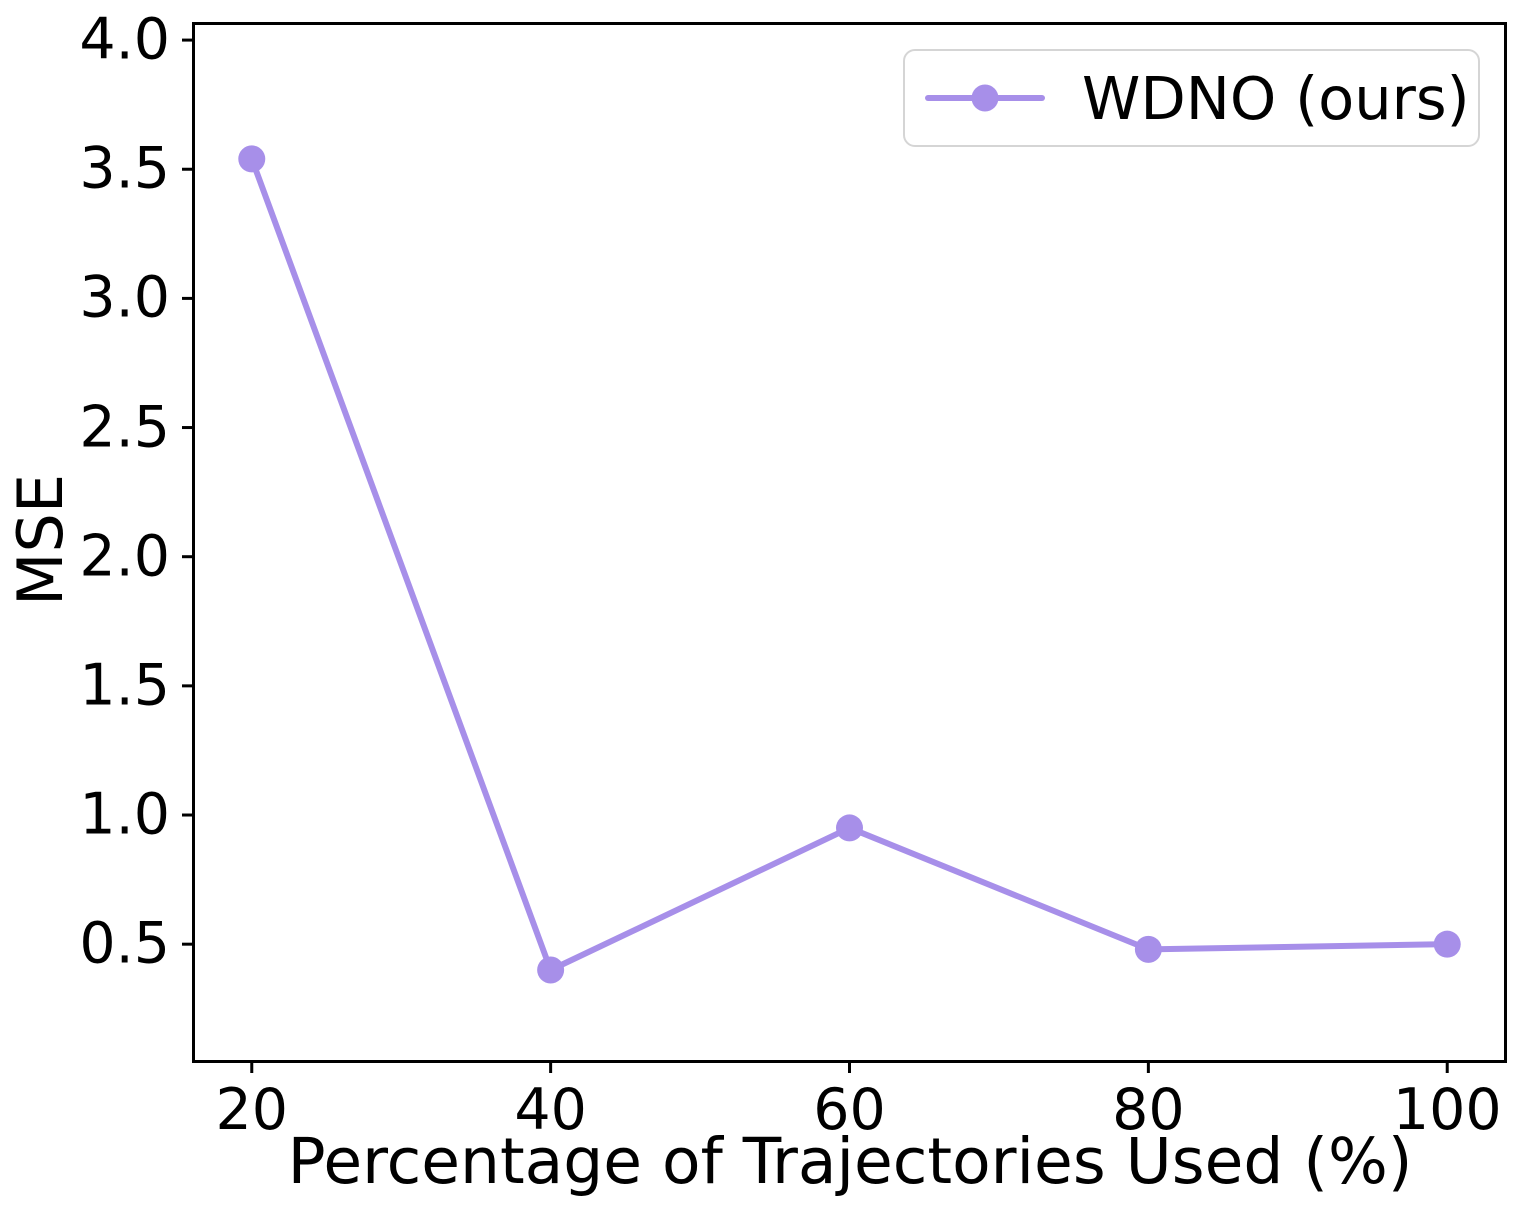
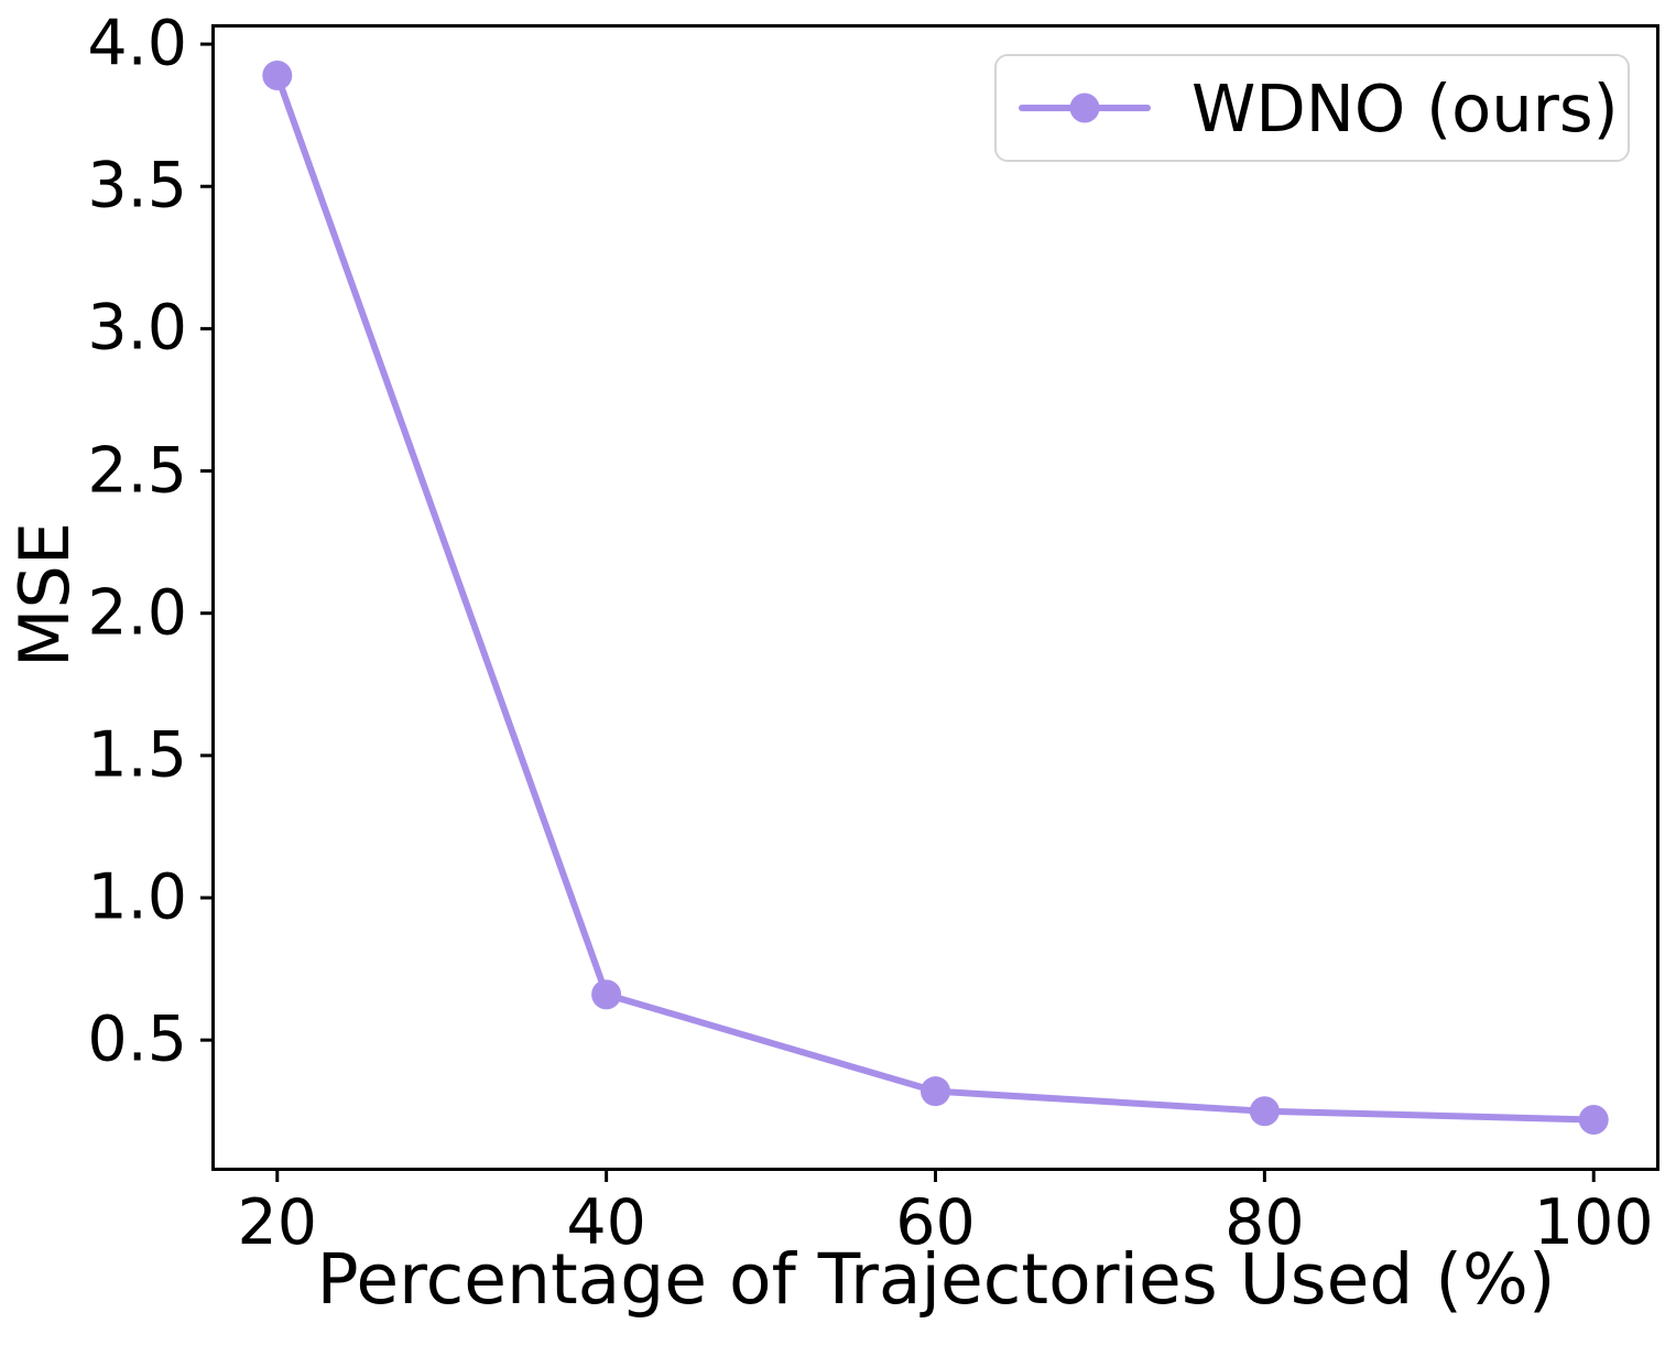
20: 3.54 -> 3.89
40: 0.40 -> 0.66
60: 0.95 -> 0.32
80: 0.48 -> 0.25
100: 0.50 -> 0.22
